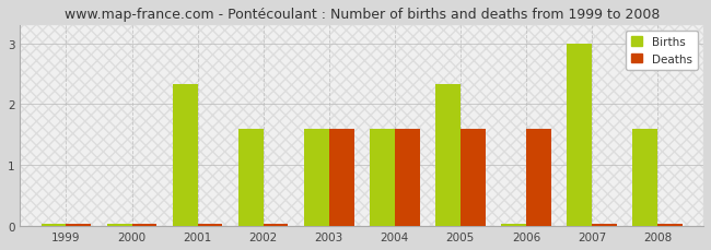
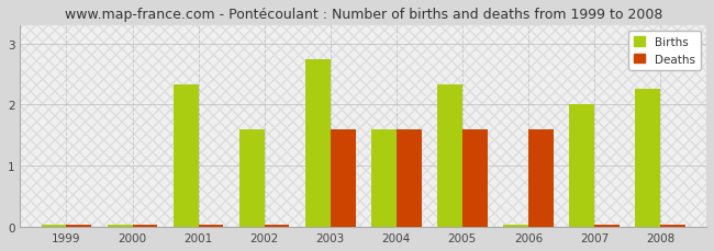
Births/2003: 1.60 -> 2.74
Births/2007: 3.00 -> 2.00
Births/2008: 1.60 -> 2.26
